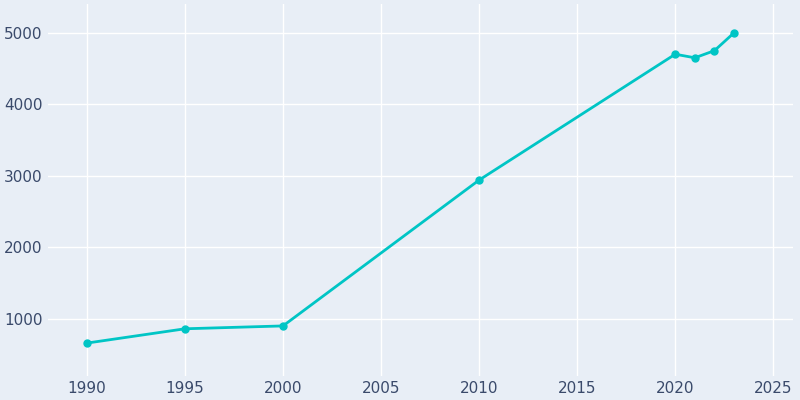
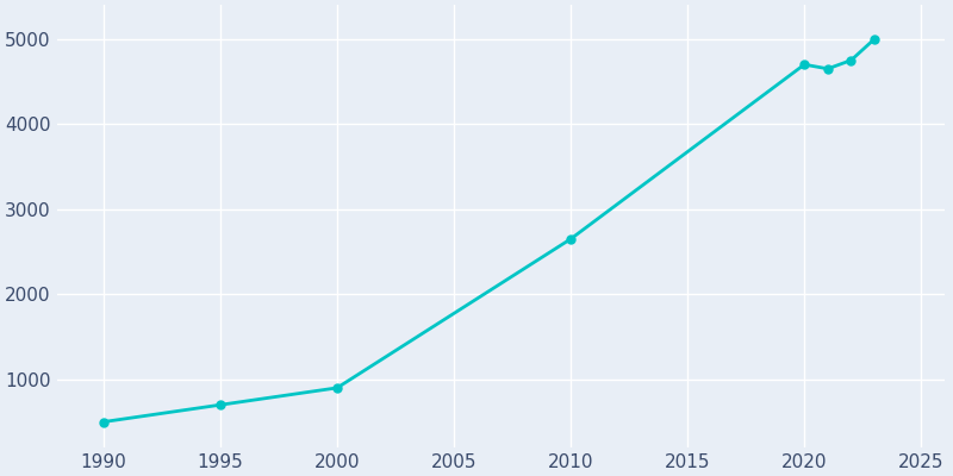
1990: 660 -> 500
1995: 860 -> 700
2010: 2940 -> 2650
